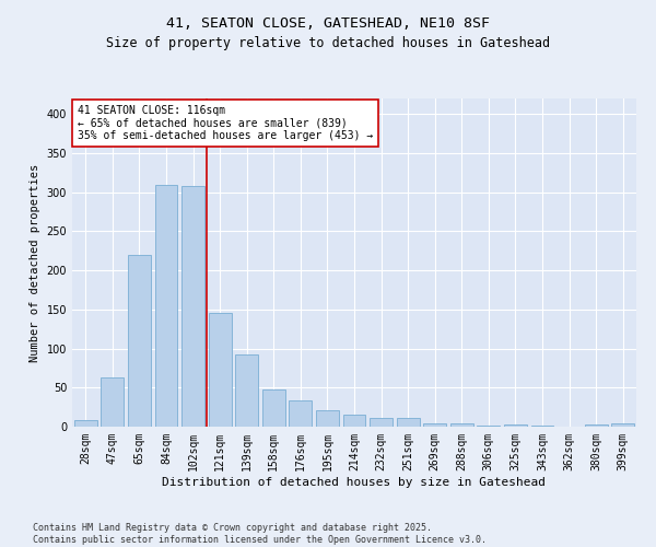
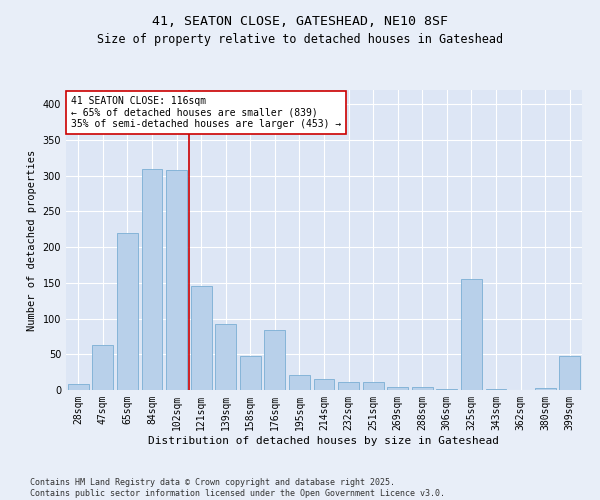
176sqm: 33 -> 84
325sqm: 3 -> 156
399sqm: 4 -> 48
